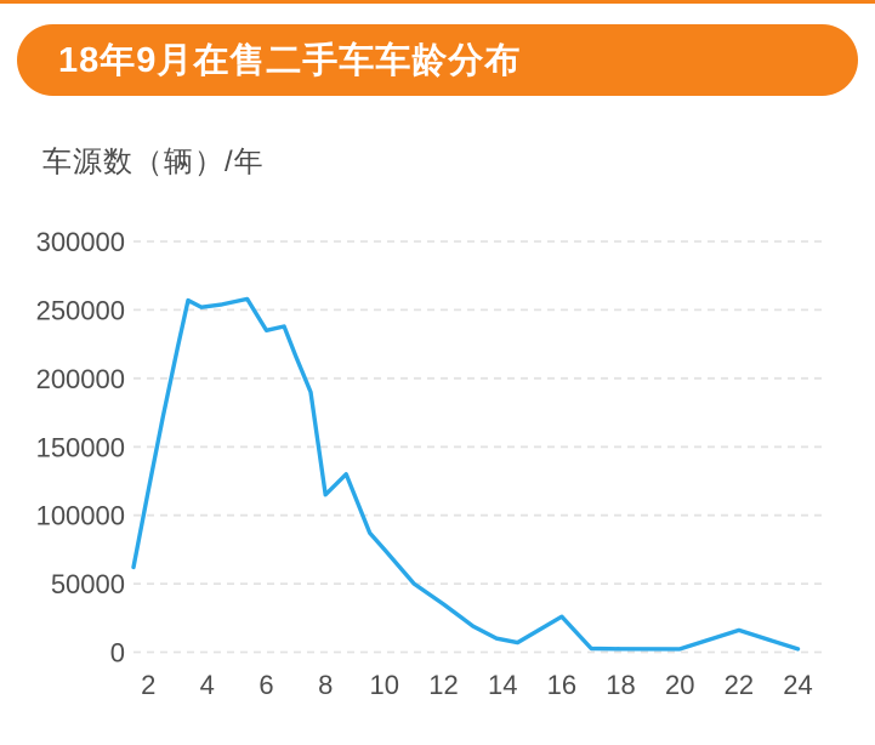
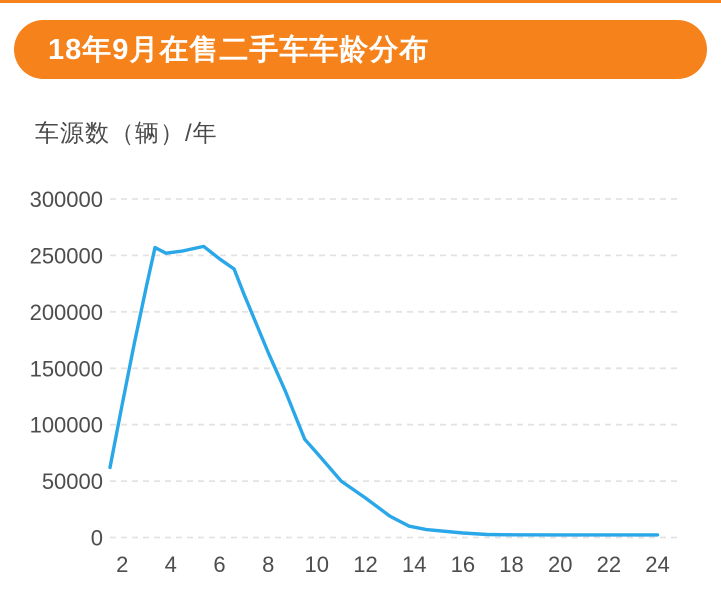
6: 235000 -> 247000
8: 115000 -> 164000
16: 26000 -> 4000
22: 16000 -> 2000
